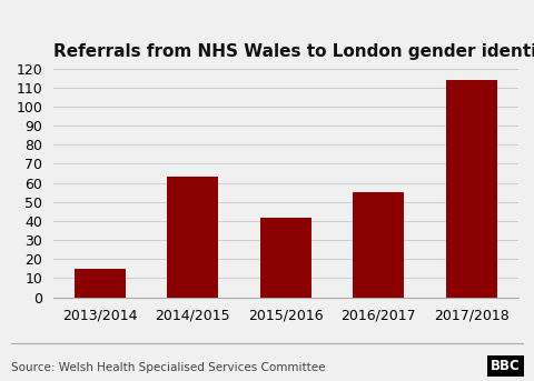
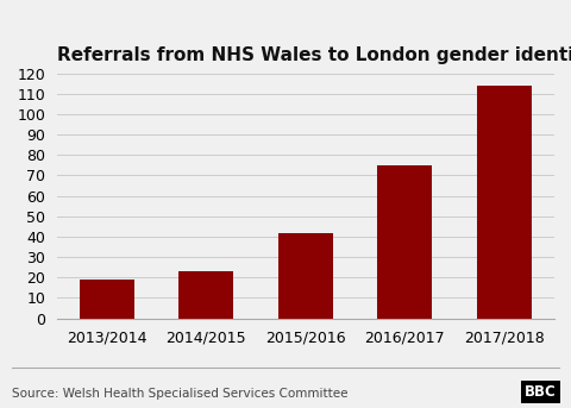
2013/2014: 15 -> 19
2014/2015: 63 -> 23
2016/2017: 55 -> 75
